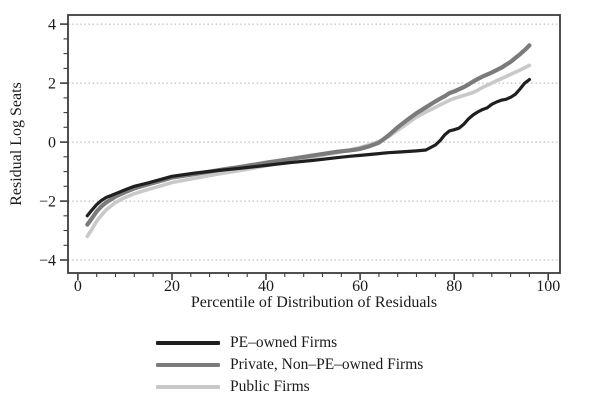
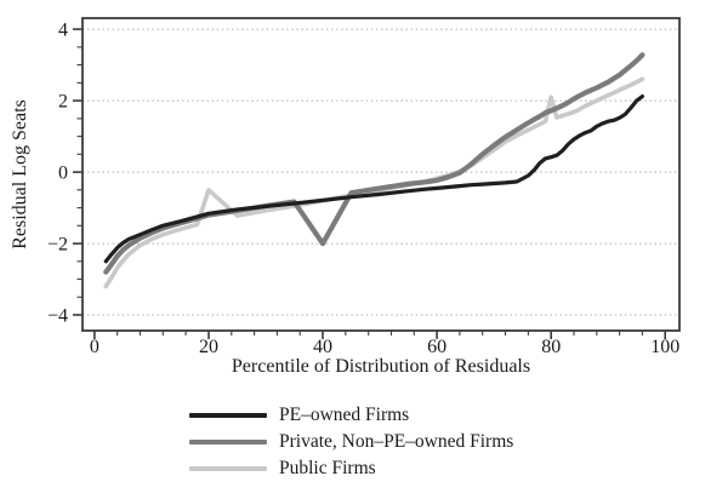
Public Firms/20: -1.4 -> -0.5
Private, Non–PE–owned Firms/40: -0.7 -> -2.0
Public Firms/80: 1.5 -> 2.1
